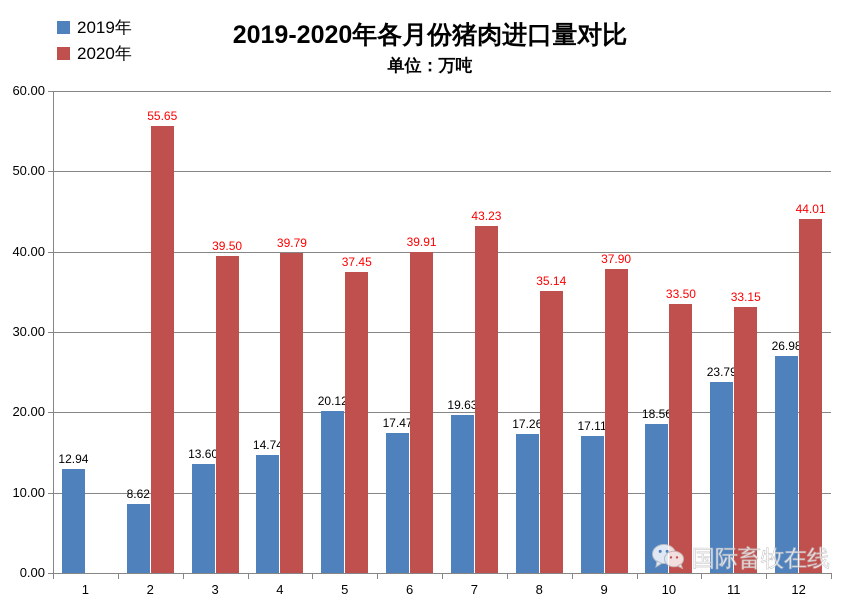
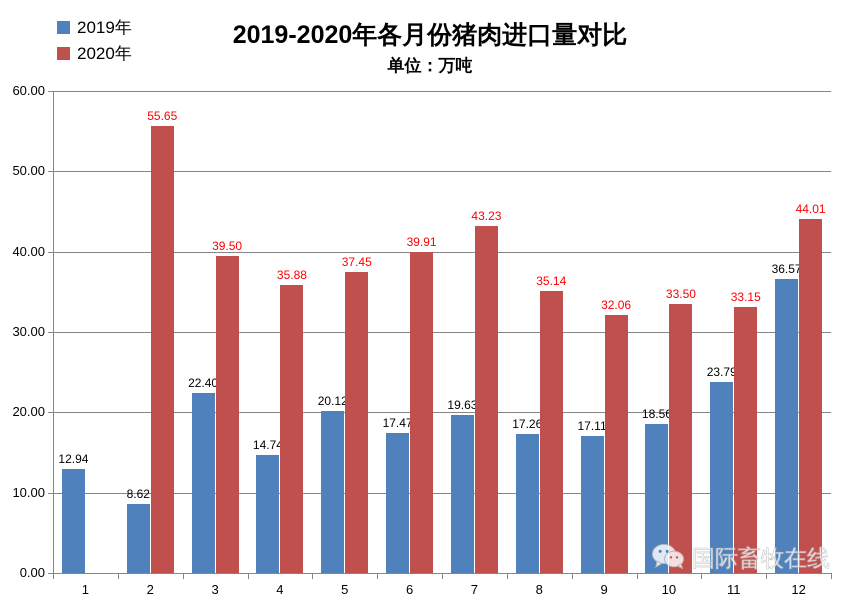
2019年/3: 13.60 -> 22.40
2020年/4: 39.79 -> 35.88
2020年/9: 37.90 -> 32.06
2019年/12: 26.98 -> 36.57
